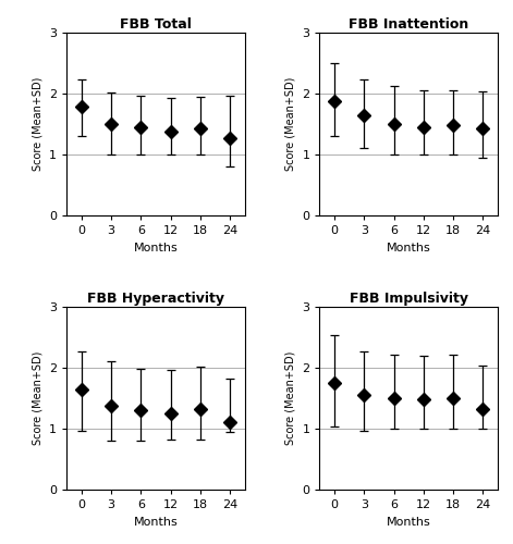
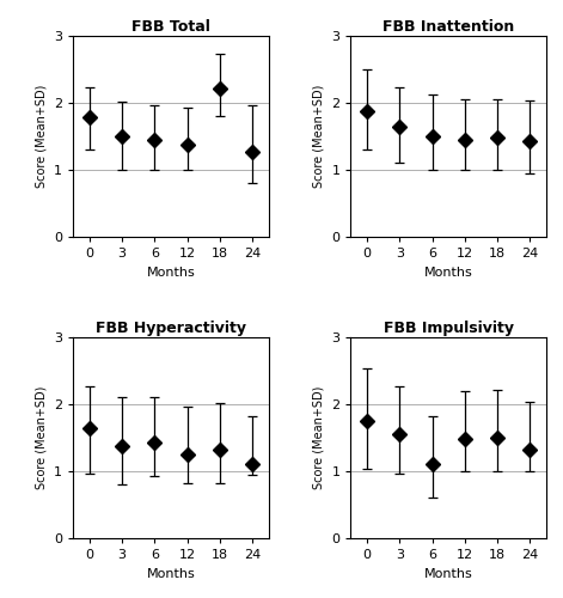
FBB Total/18: 1.42 -> 2.22
FBB Hyperactivity/6: 1.30 -> 1.42
FBB Impulsivity/6: 1.50 -> 1.10
